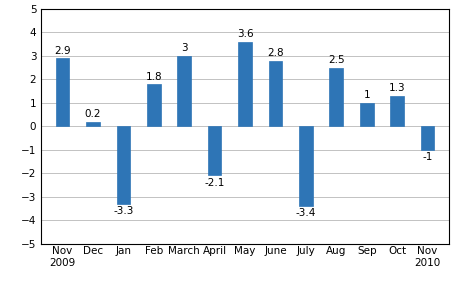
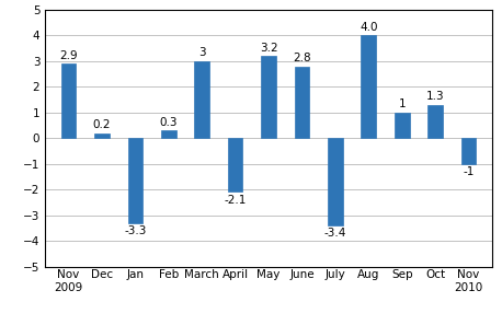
Feb: 1.8 -> 0.3
May: 3.6 -> 3.2
Aug: 2.5 -> 4.0
